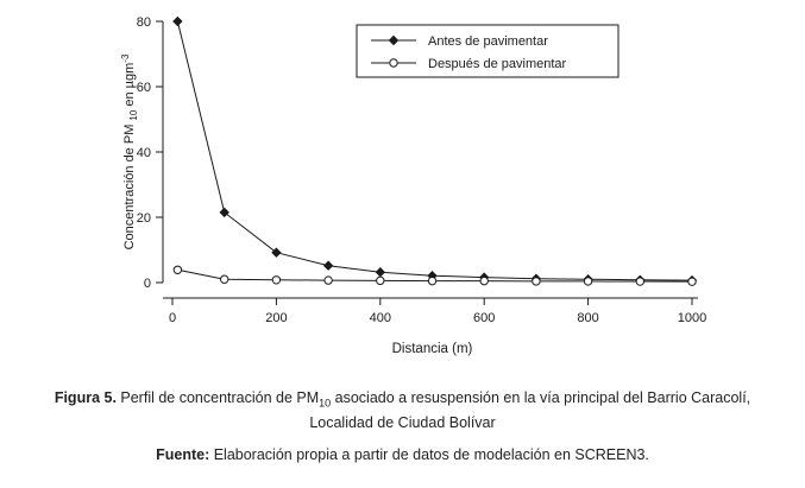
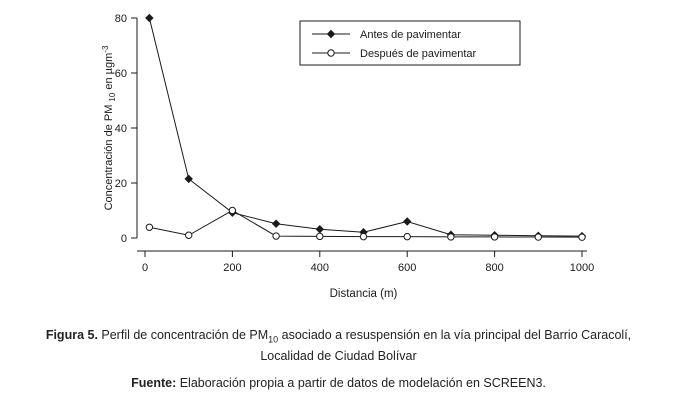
Después de pavimentar/200: 1 -> 10
Antes de pavimentar/600: 2 -> 6
